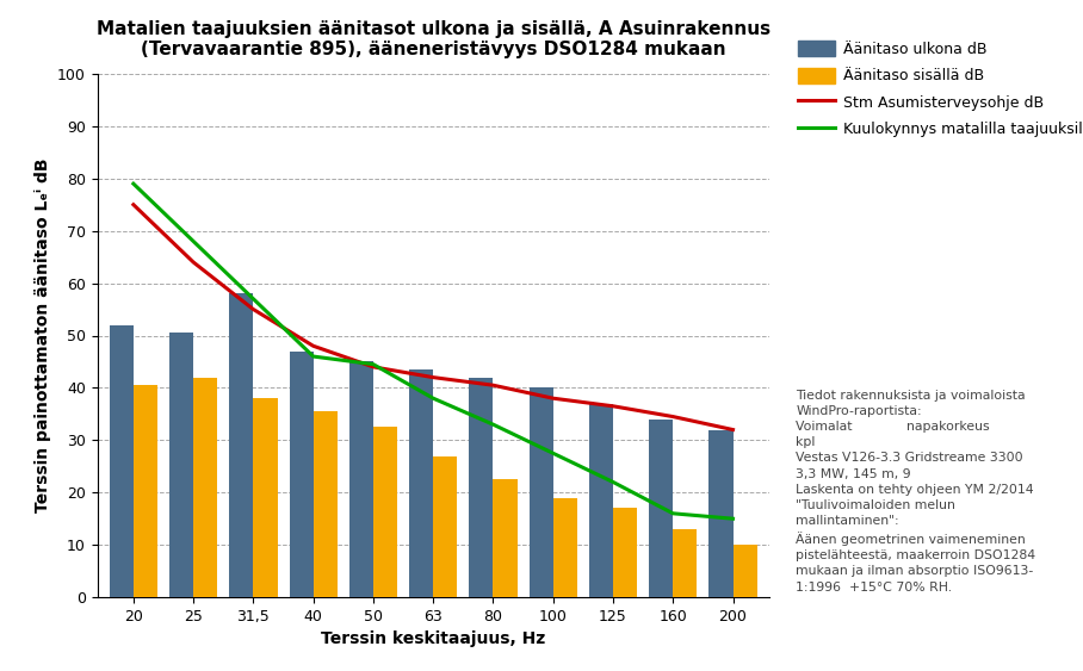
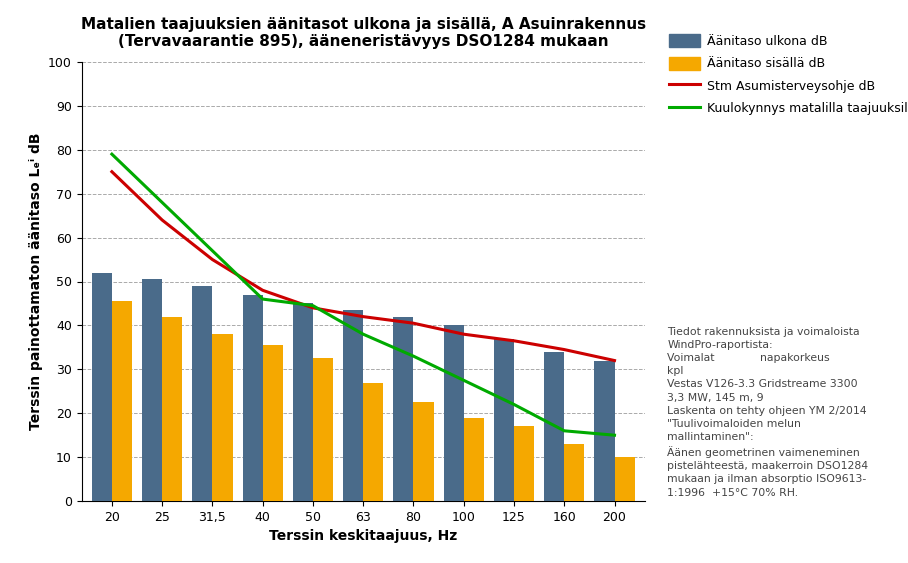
Äänitaso sisällä dB/20: 40.5 -> 45.5
Äänitaso ulkona dB/31,5: 58.0 -> 49.0
